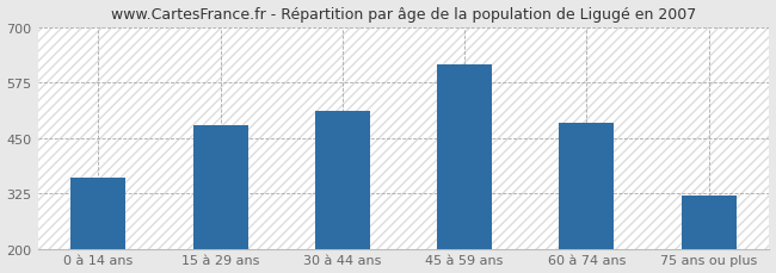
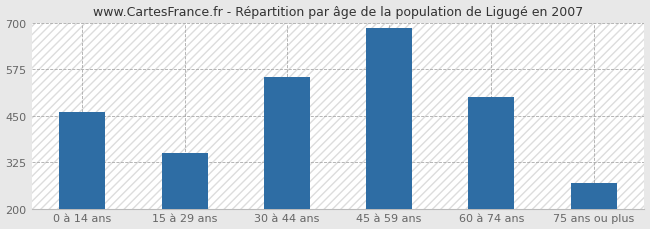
0 à 14 ans: 360 -> 460
15 à 29 ans: 480 -> 350
30 à 44 ans: 510 -> 555
45 à 59 ans: 615 -> 685
60 à 74 ans: 485 -> 500
75 ans ou plus: 320 -> 268
